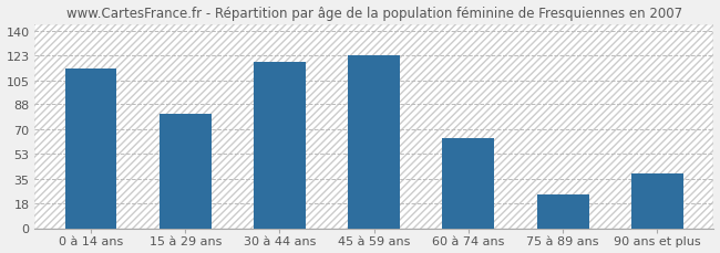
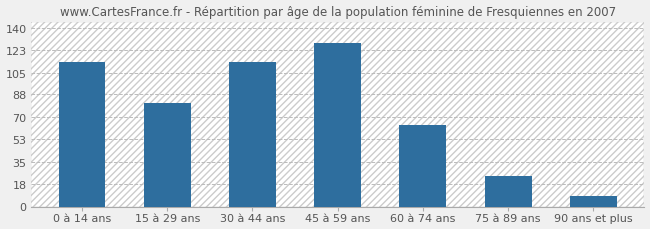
30 à 44 ans: 118 -> 113
45 à 59 ans: 123 -> 128
90 ans et plus: 39 -> 8
